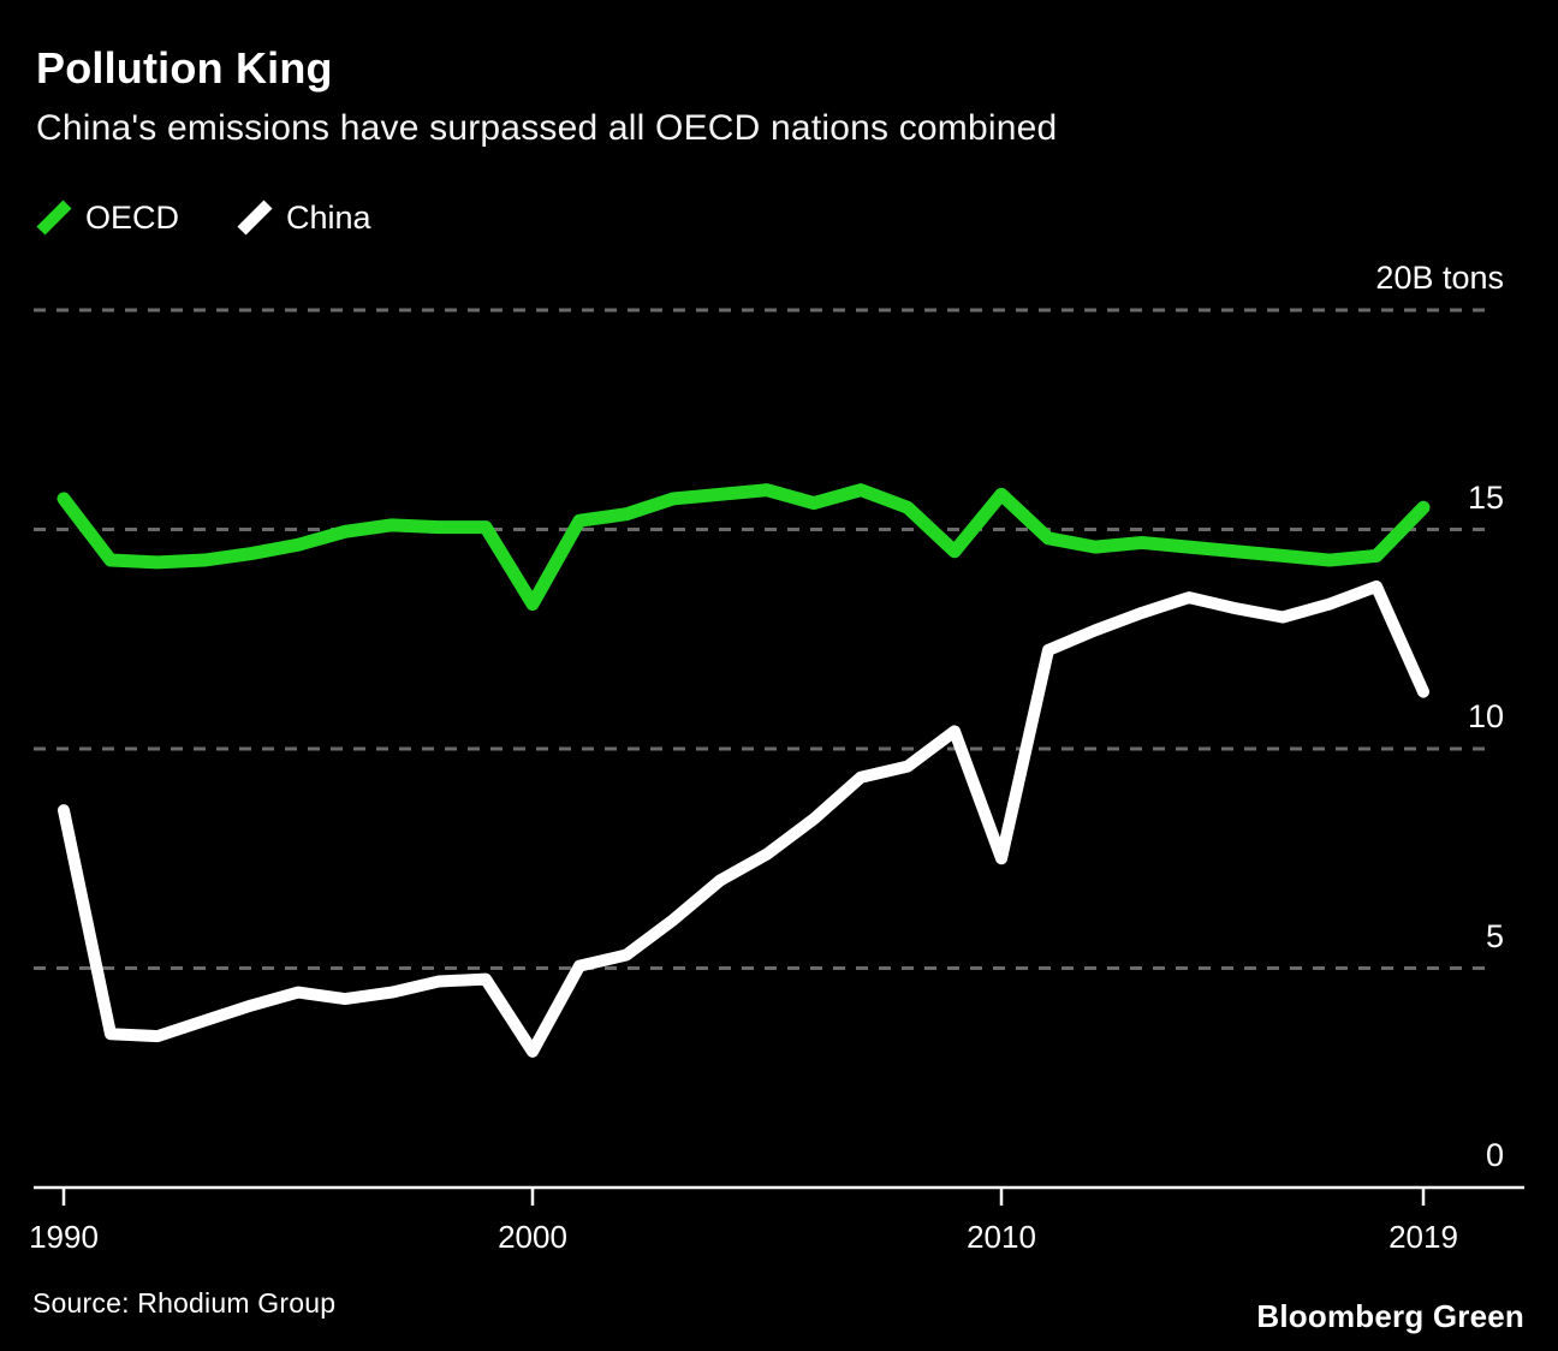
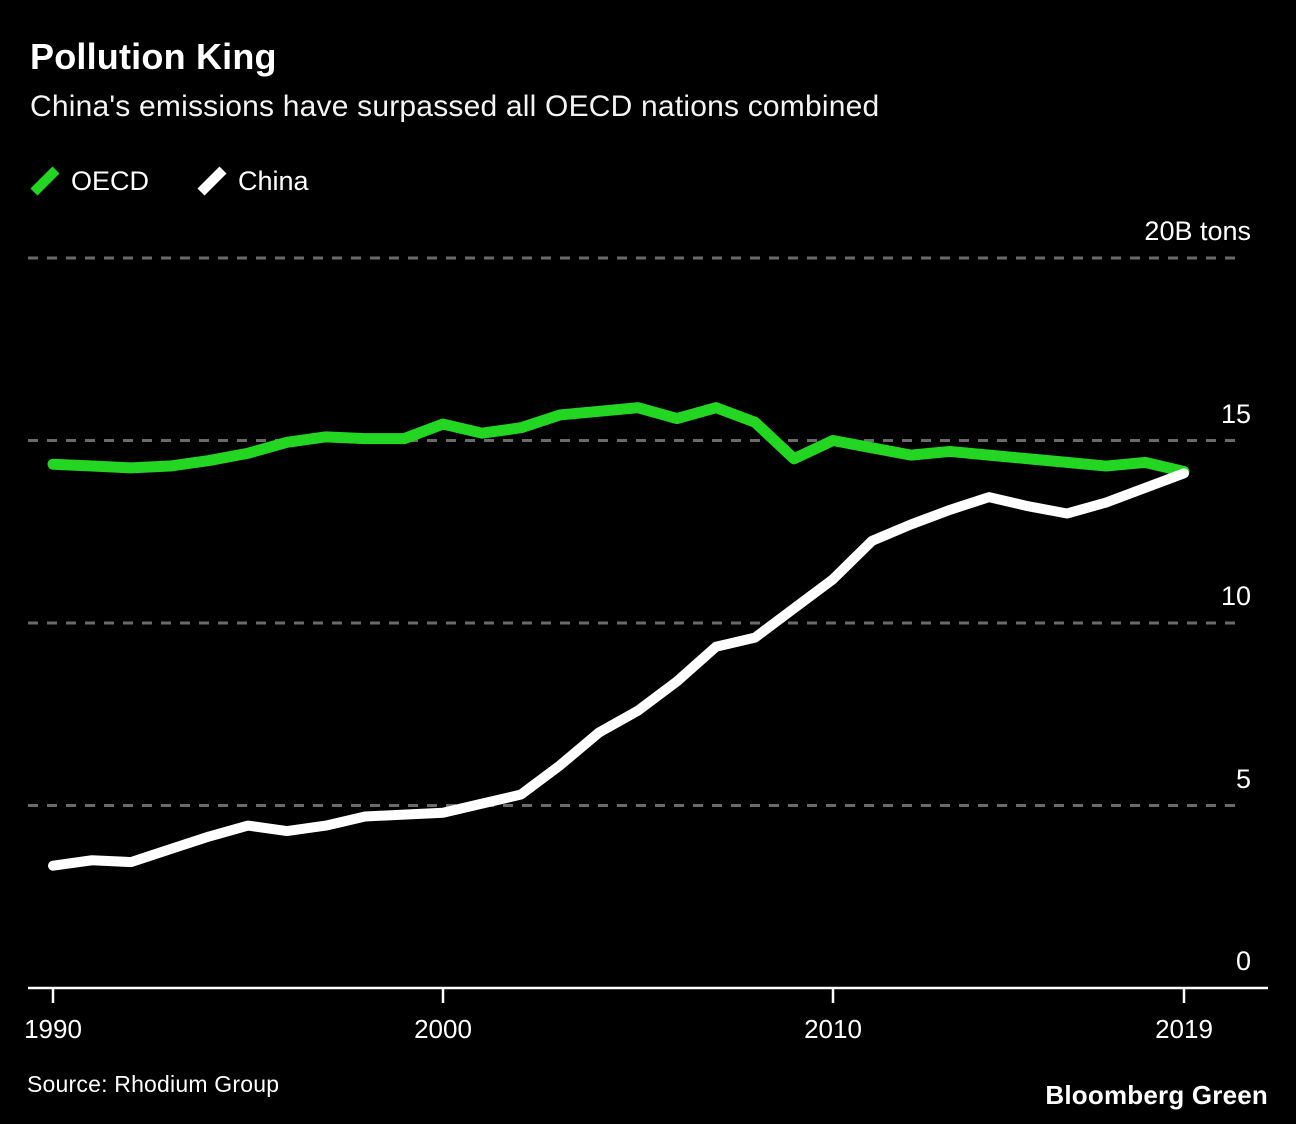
OECD/1990: 15.7 -> 14.3
China/1990: 8.6 -> 3.4
OECD/2000: 13.3 -> 15.4
China/2000: 3.1 -> 4.8
OECD/2010: 15.8 -> 15.0
China/2010: 7.5 -> 11.2
OECD/2019: 15.5 -> 14.2
China/2019: 11.3 -> 14.1
